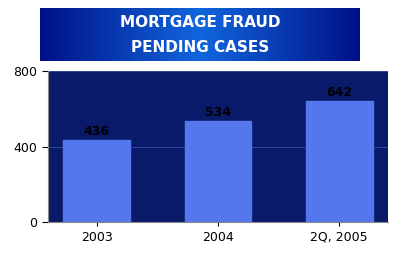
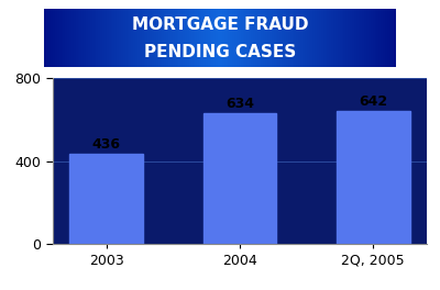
2004: 534 -> 634
